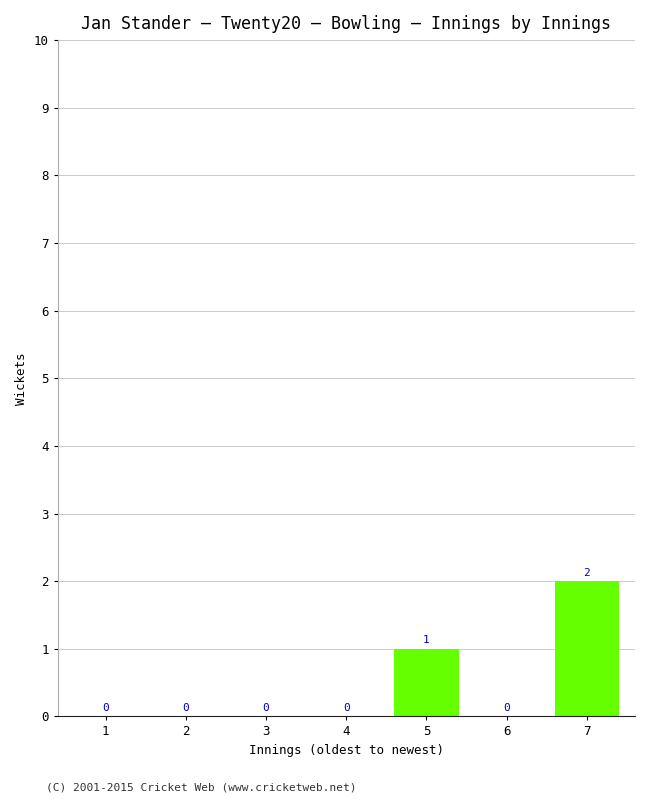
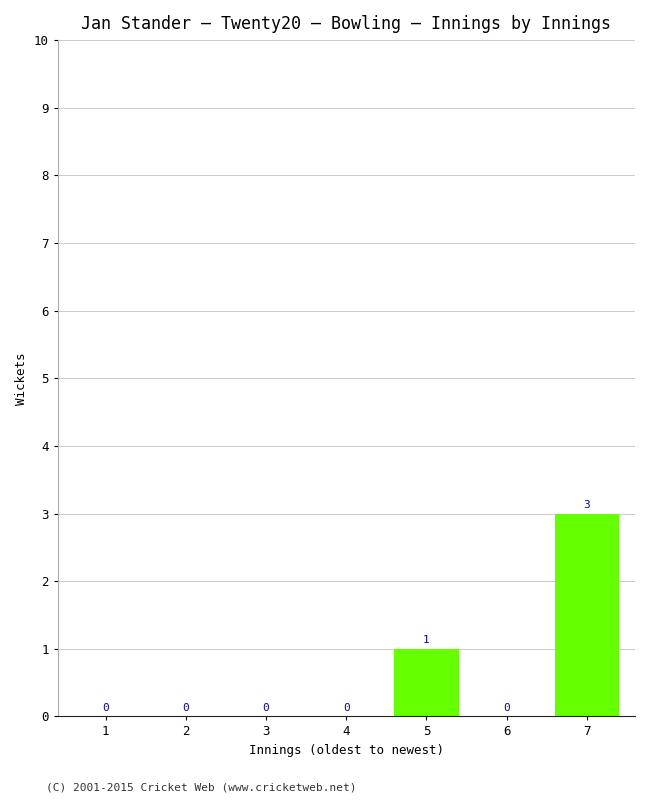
7: 2 -> 3
